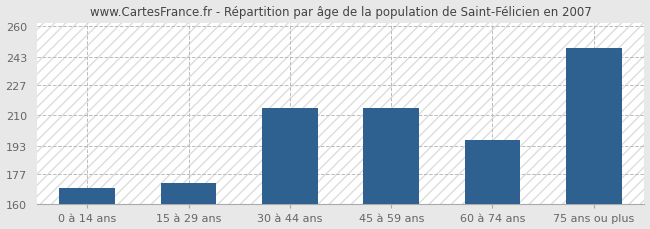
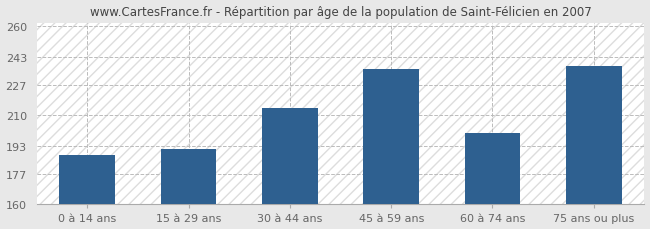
0 à 14 ans: 169 -> 188
15 à 29 ans: 172 -> 191
45 à 59 ans: 214 -> 236
60 à 74 ans: 196 -> 200
75 ans ou plus: 248 -> 238
